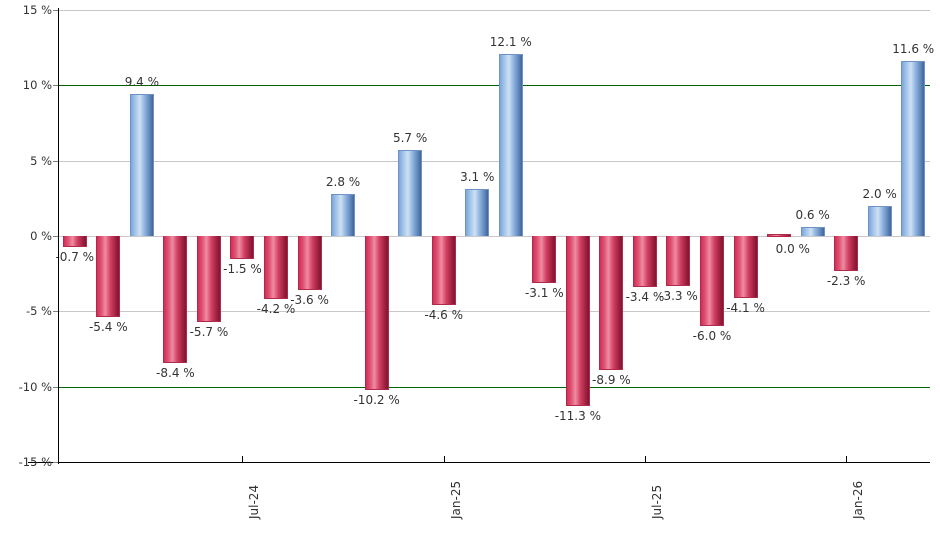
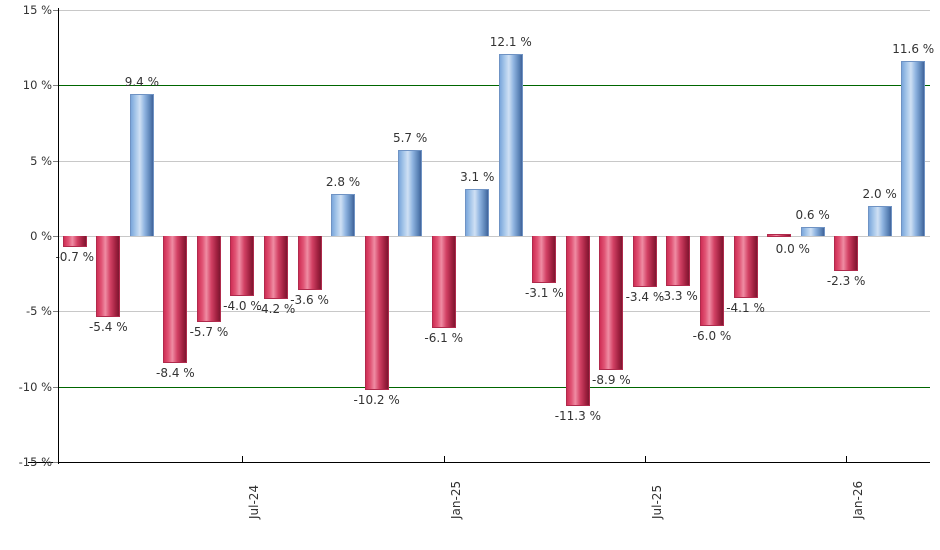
Jul-24: -1.5 -> -4.0
Jan-25: -4.6 -> -6.1
